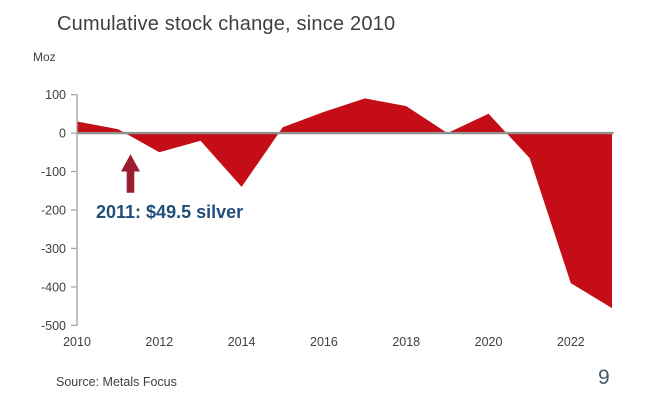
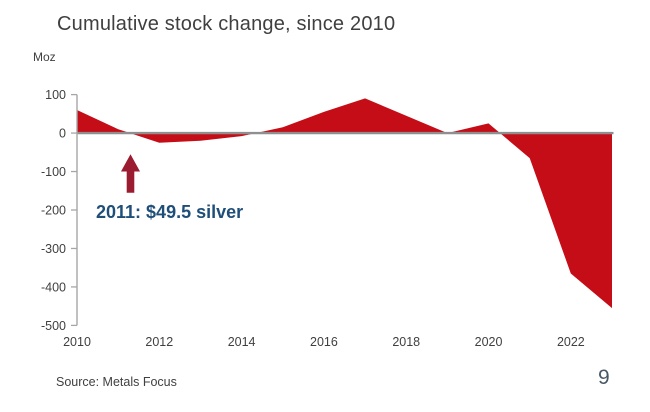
2010: 30 -> 60
2012: -50 -> -20
2014: -140 -> -10
2018: 70 -> 40
2020: 50 -> 20
2022: -390 -> -360
